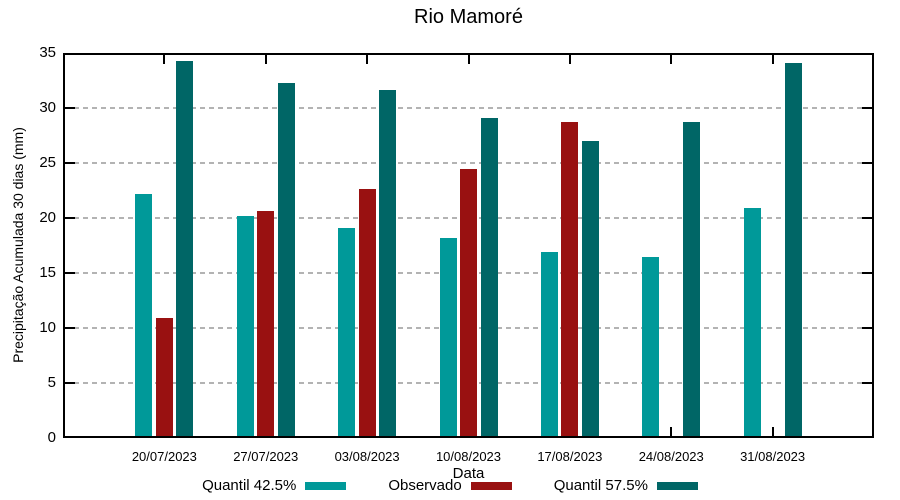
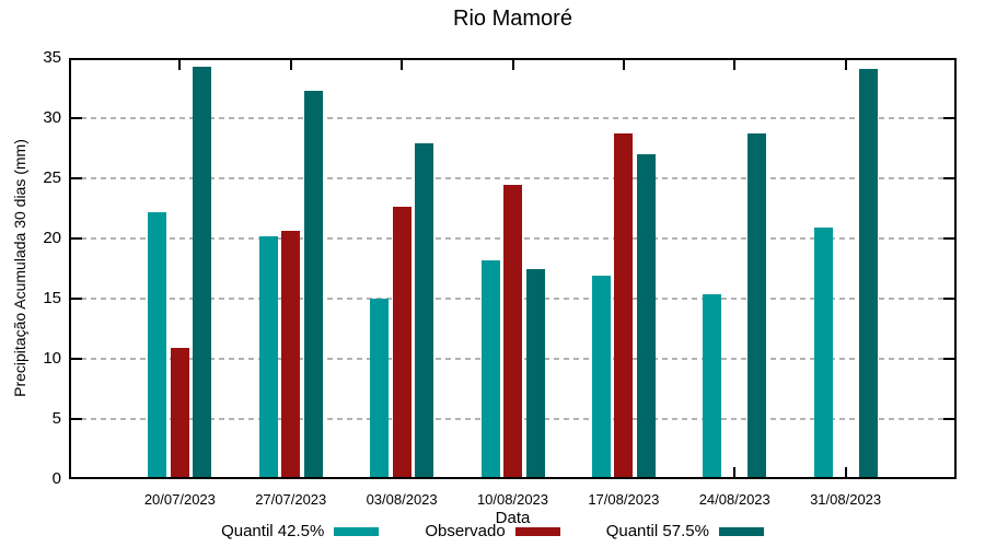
Quantil 42.5%/03/08/2023: 19.1 -> 15.0
Quantil 57.5%/03/08/2023: 31.6 -> 27.9
Quantil 57.5%/10/08/2023: 29.1 -> 17.5
Quantil 42.5%/24/08/2023: 16.5 -> 15.4
